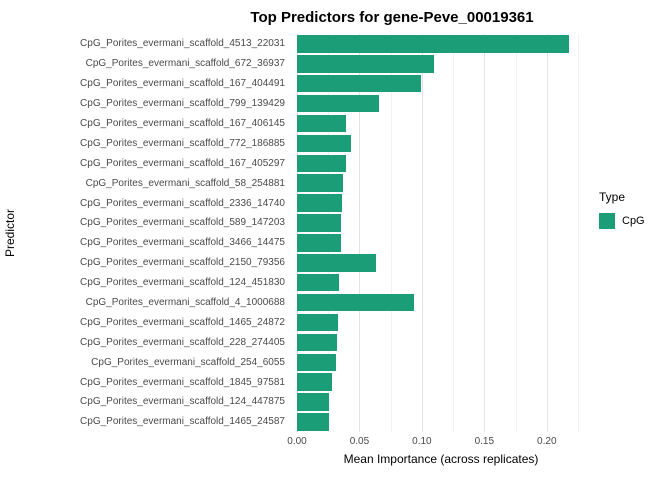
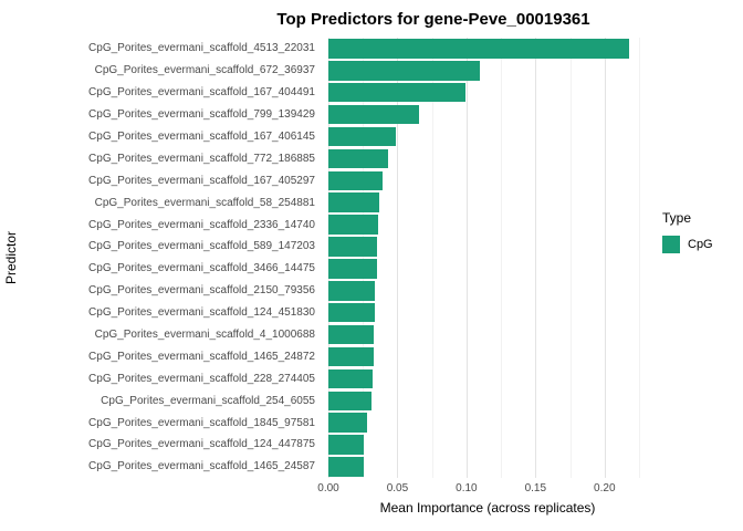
CpG_Porites_evermani_scaffold_167_406145: 0.039 -> 0.049
CpG_Porites_evermani_scaffold_2150_79356: 0.063 -> 0.034
CpG_Porites_evermani_scaffold_4_1000688: 0.094 -> 0.033
